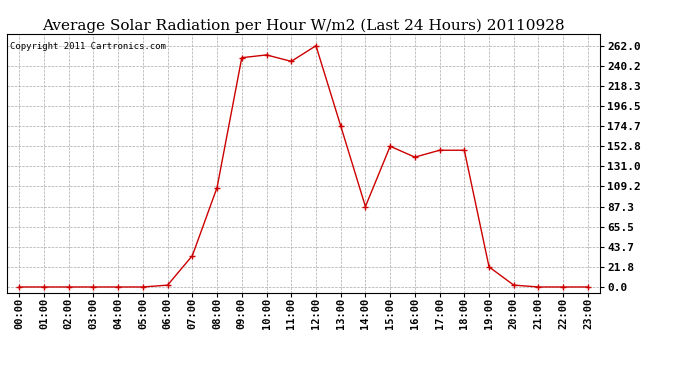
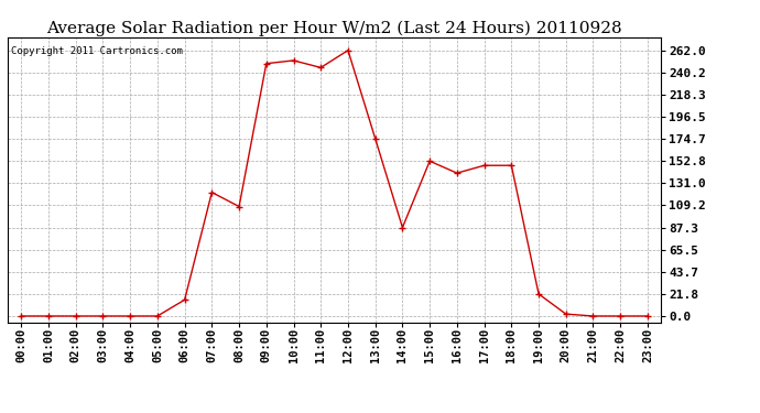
06:00: 2 -> 16
07:00: 34 -> 122
